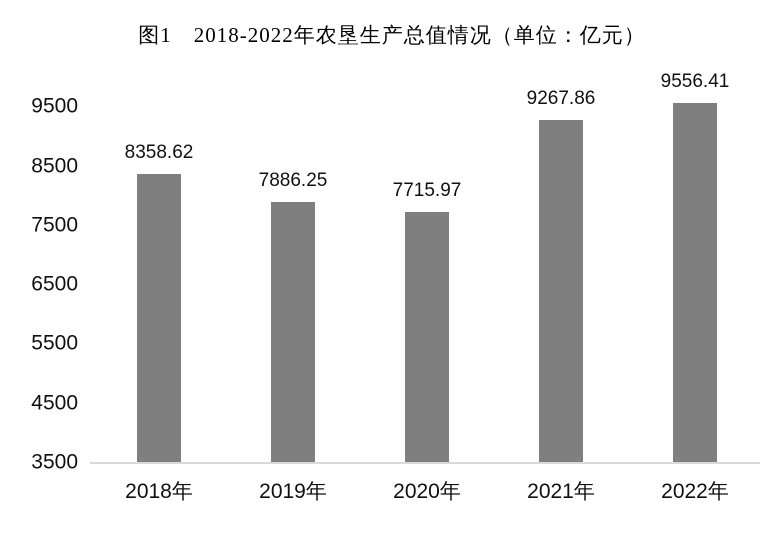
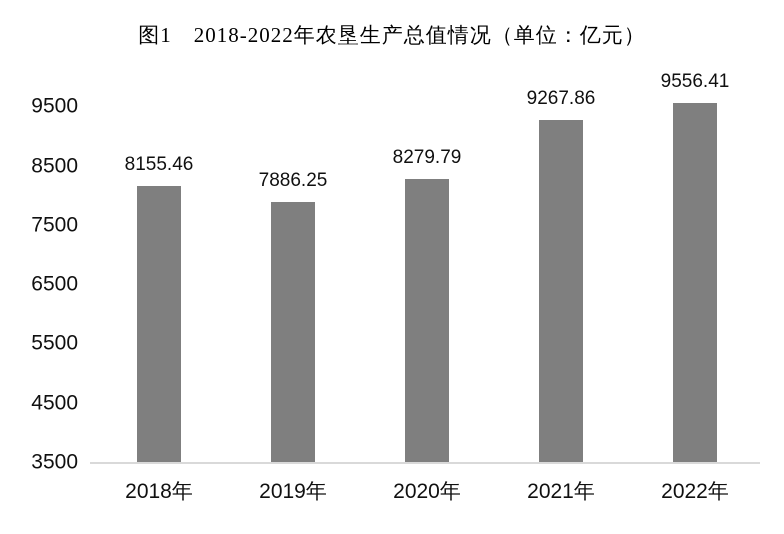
2018年: 8358.62 -> 8155.46
2020年: 7715.97 -> 8279.79
